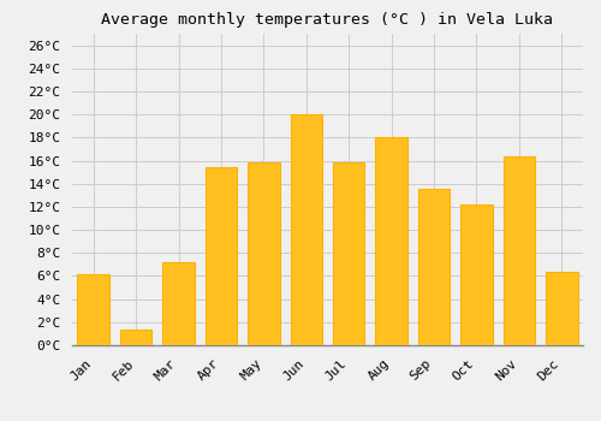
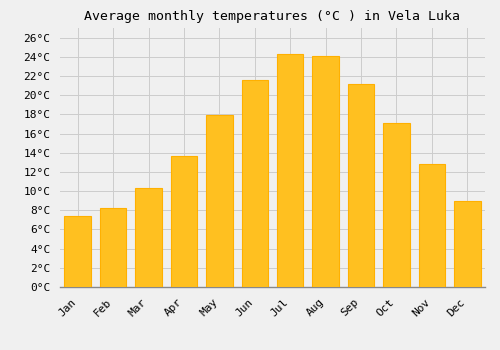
Jan: 6.2°C -> 7.4°C
Feb: 1.4°C -> 8.2°C
Mar: 7.2°C -> 10.3°C
Apr: 15.4°C -> 13.7°C
May: 15.8°C -> 17.9°C
Jun: 20.0°C -> 21.6°C
Jul: 15.8°C -> 24.3°C
Aug: 18.0°C -> 24.1°C
Sep: 13.6°C -> 21.2°C
Oct: 12.2°C -> 17.1°C
Nov: 16.4°C -> 12.8°C
Dec: 6.4°C -> 9.0°C
